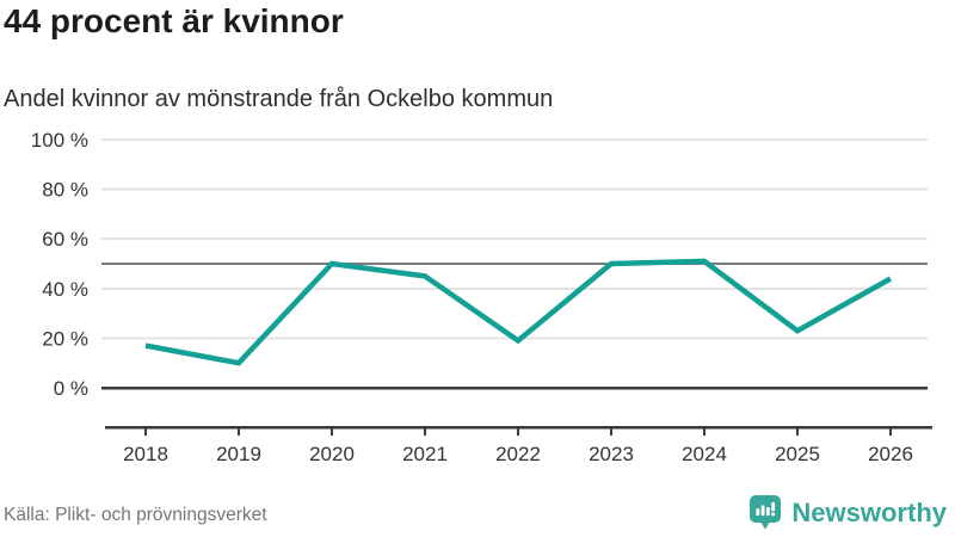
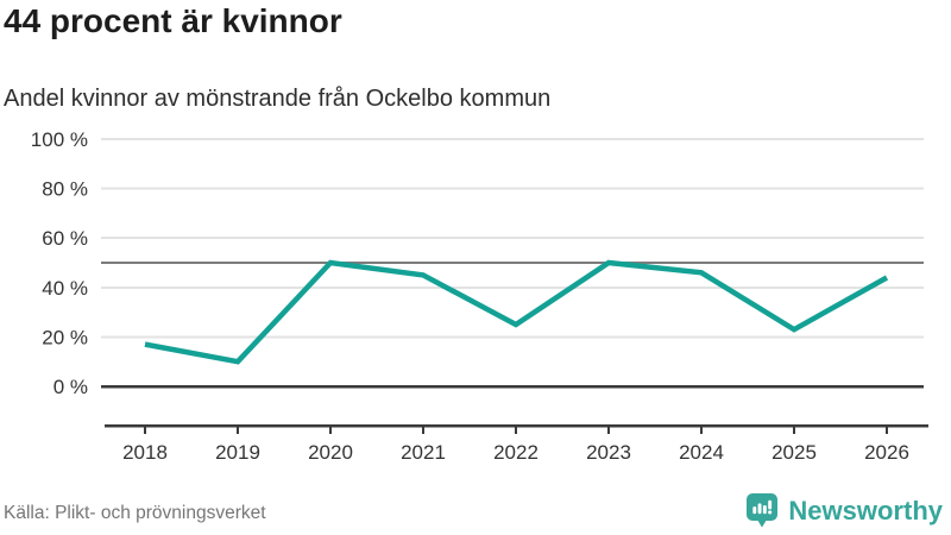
2022: 19% -> 25%
2024: 51% -> 46%
